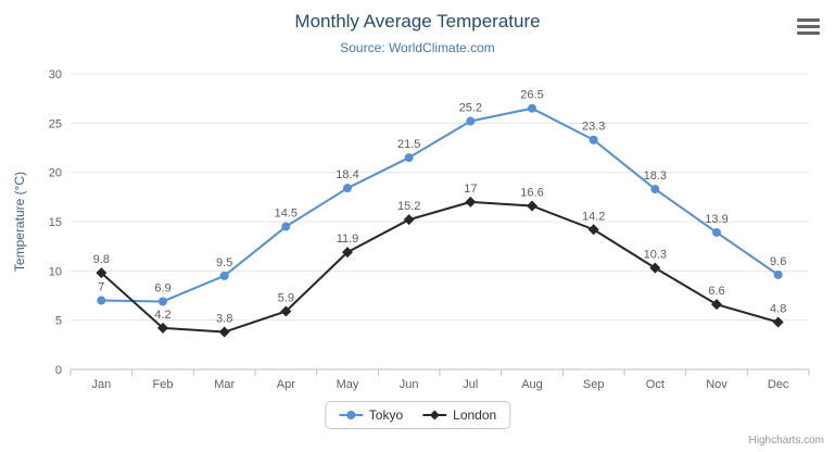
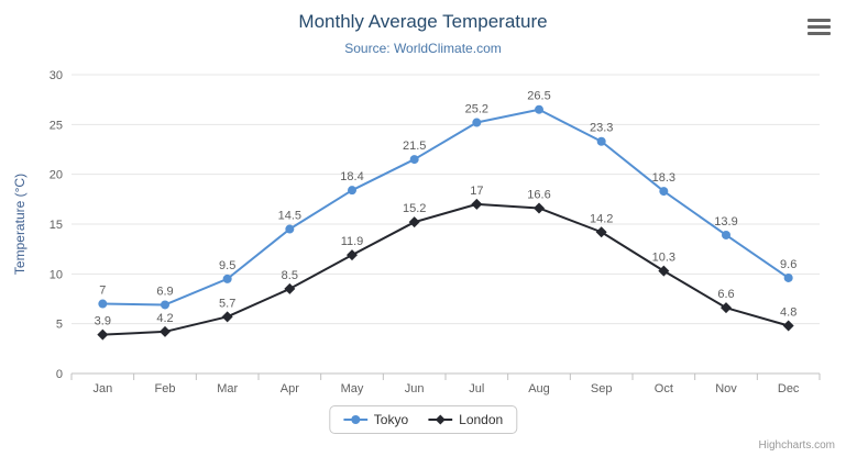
London/Jan: 9.8 -> 3.9
London/Mar: 3.8 -> 5.7
London/Apr: 5.9 -> 8.5
